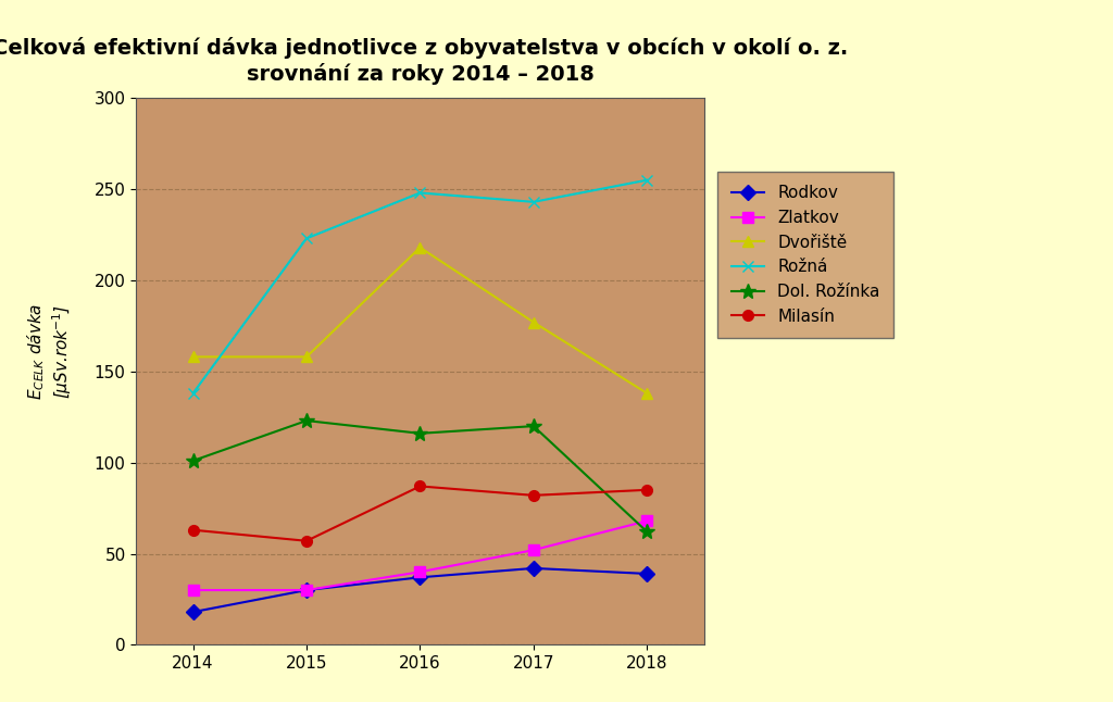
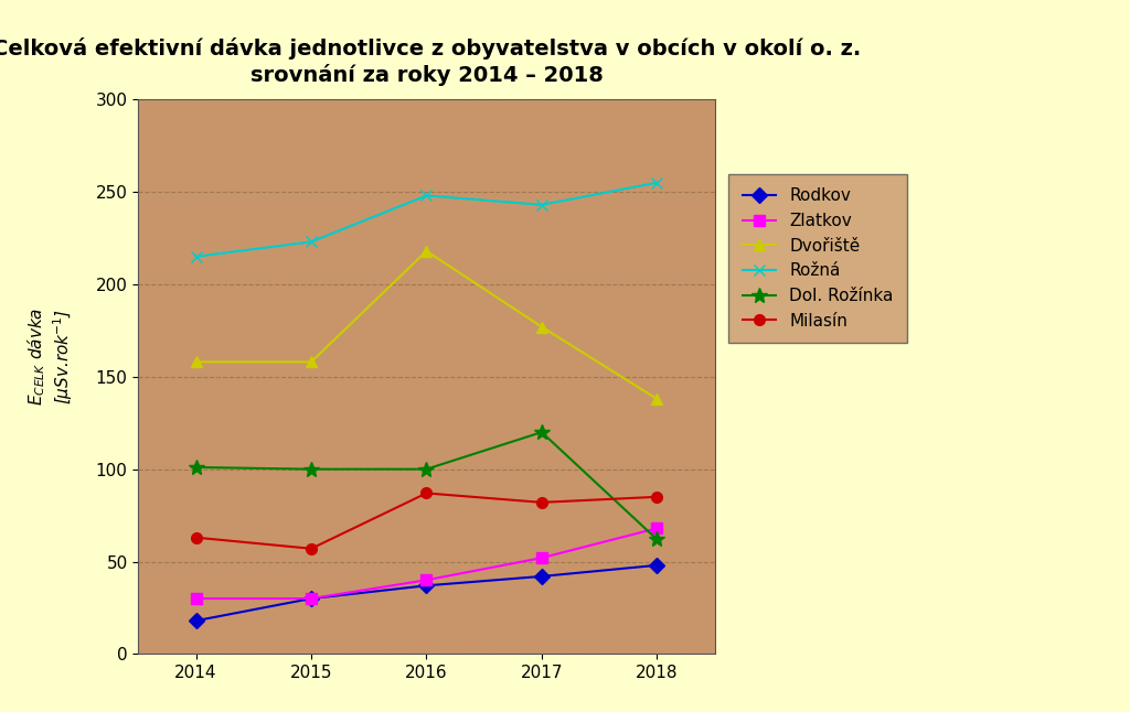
Rožná/2014: 138 -> 215
Dol. Rožínka/2015: 123 -> 100
Dol. Rožínka/2016: 116 -> 100
Rodkov/2018: 39 -> 48
